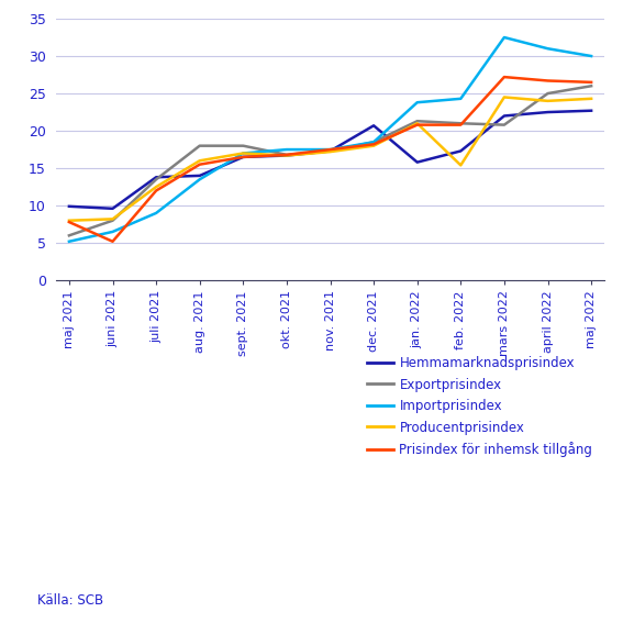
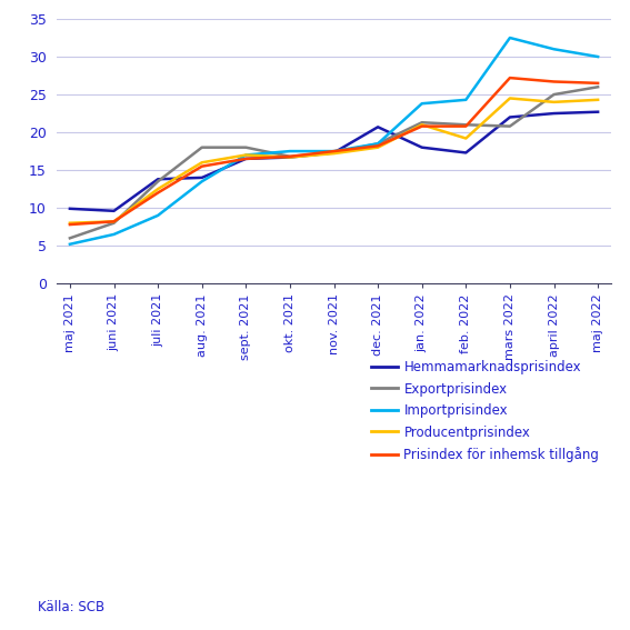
Prisindex för inhemsk tillgång/juni 2021: 5.2 -> 8.2
Hemmamarknadsprisindex/jan. 2022: 15.8 -> 18.0
Producentprisindex/feb. 2022: 15.4 -> 19.2
